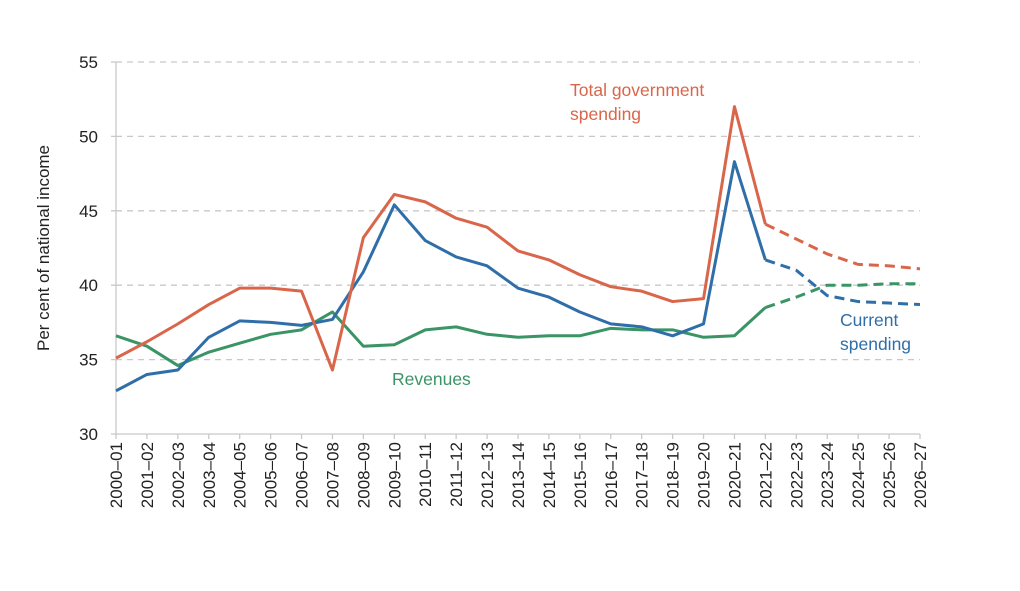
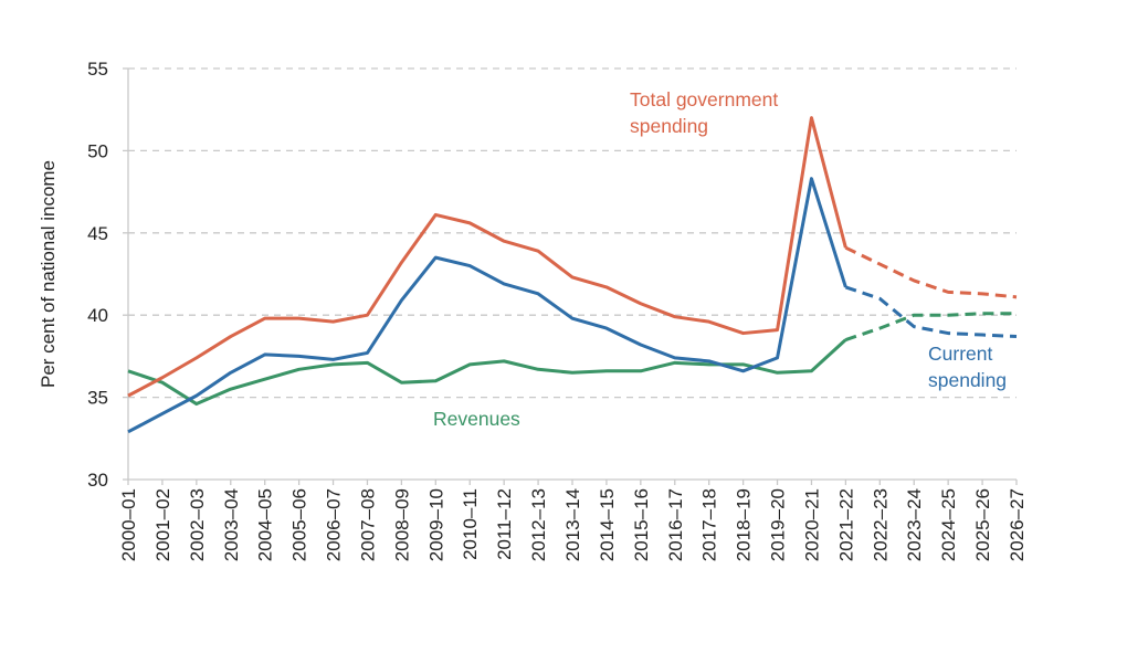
Current spending/2002–03: 34.3 -> 35.1
Total government spending/2007–08: 34.3 -> 40.0
Revenues/2007–08: 38.2 -> 37.1
Current spending/2009–10: 45.4 -> 43.5
